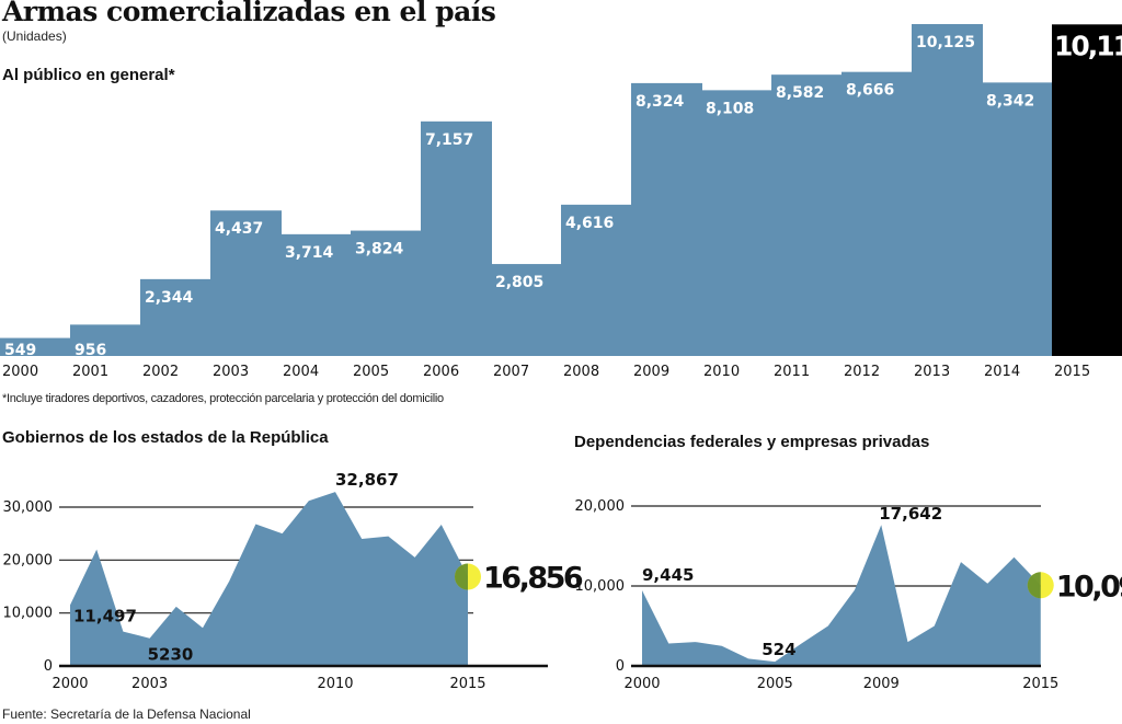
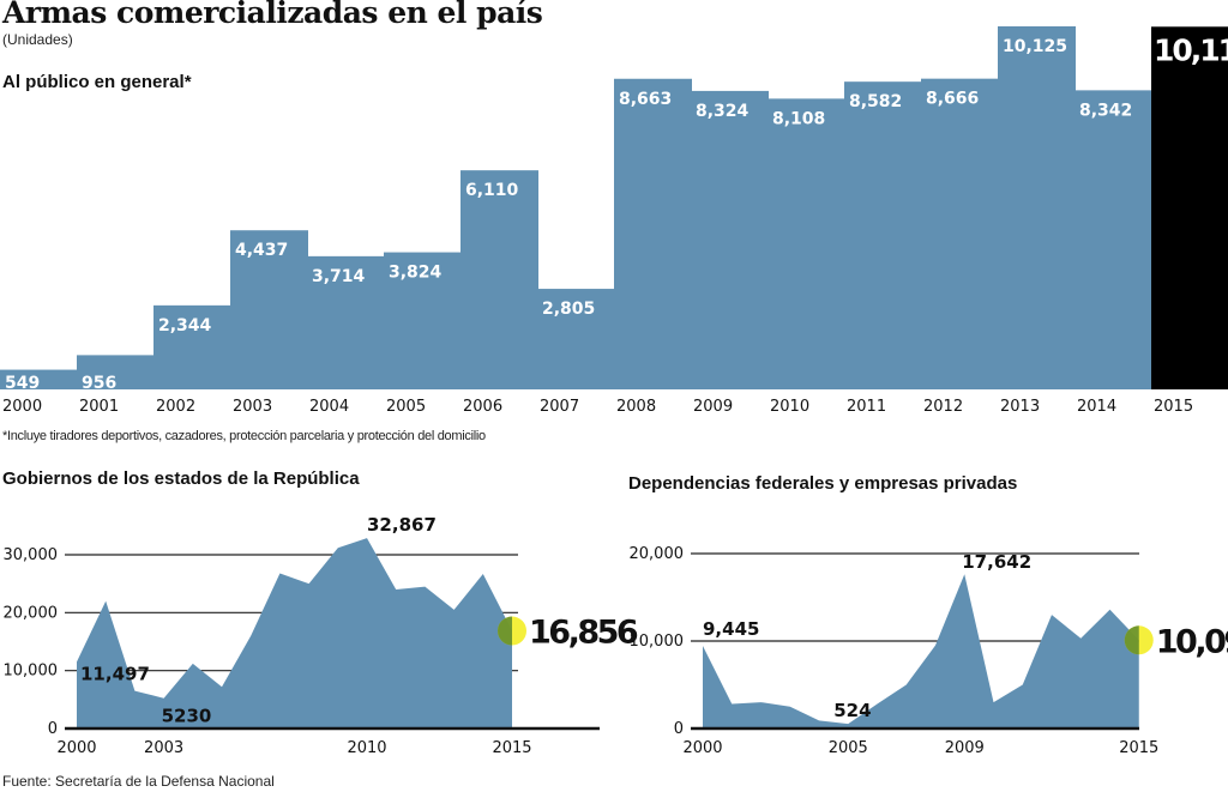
Al público en general*/2006: 7,157 -> 6,110
Al público en general*/2008: 4,616 -> 8,663
